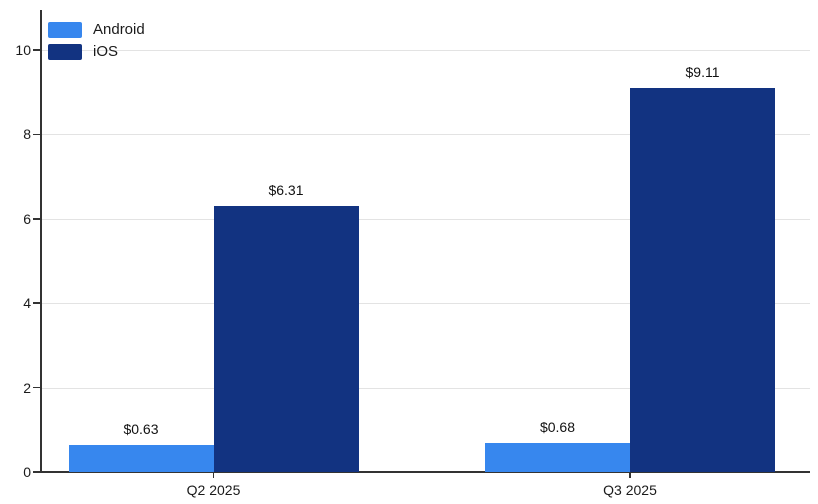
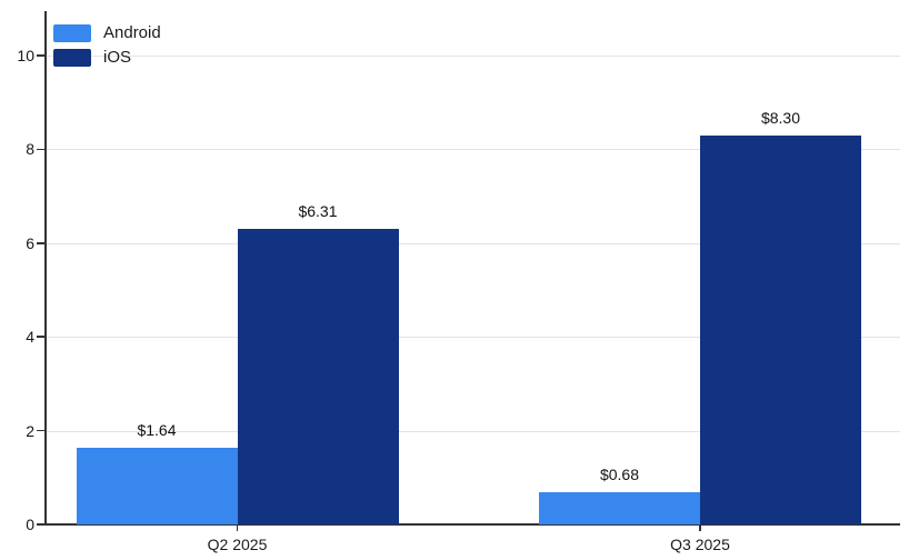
Android/Q2 2025: $0.63 -> $1.64
iOS/Q3 2025: $9.11 -> $8.30
